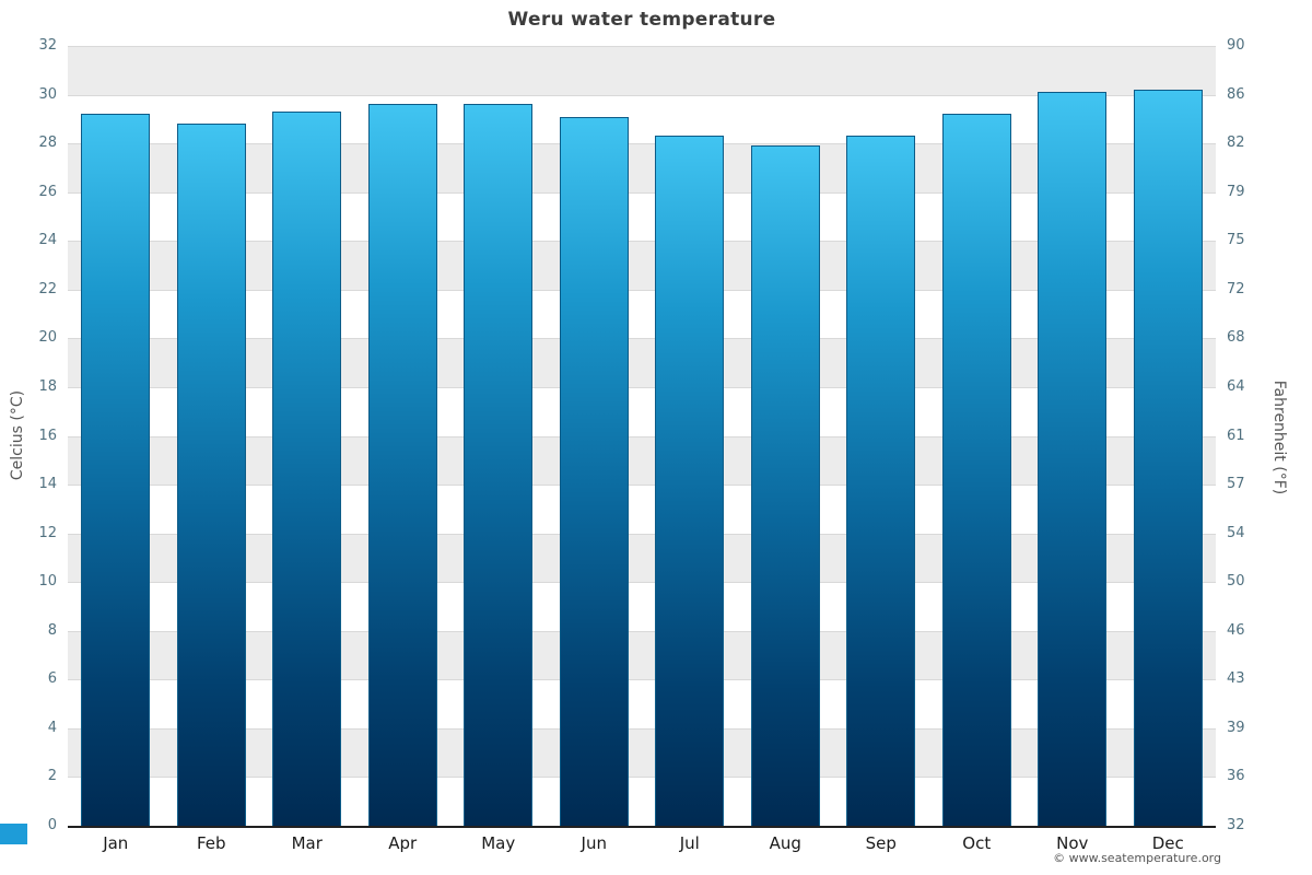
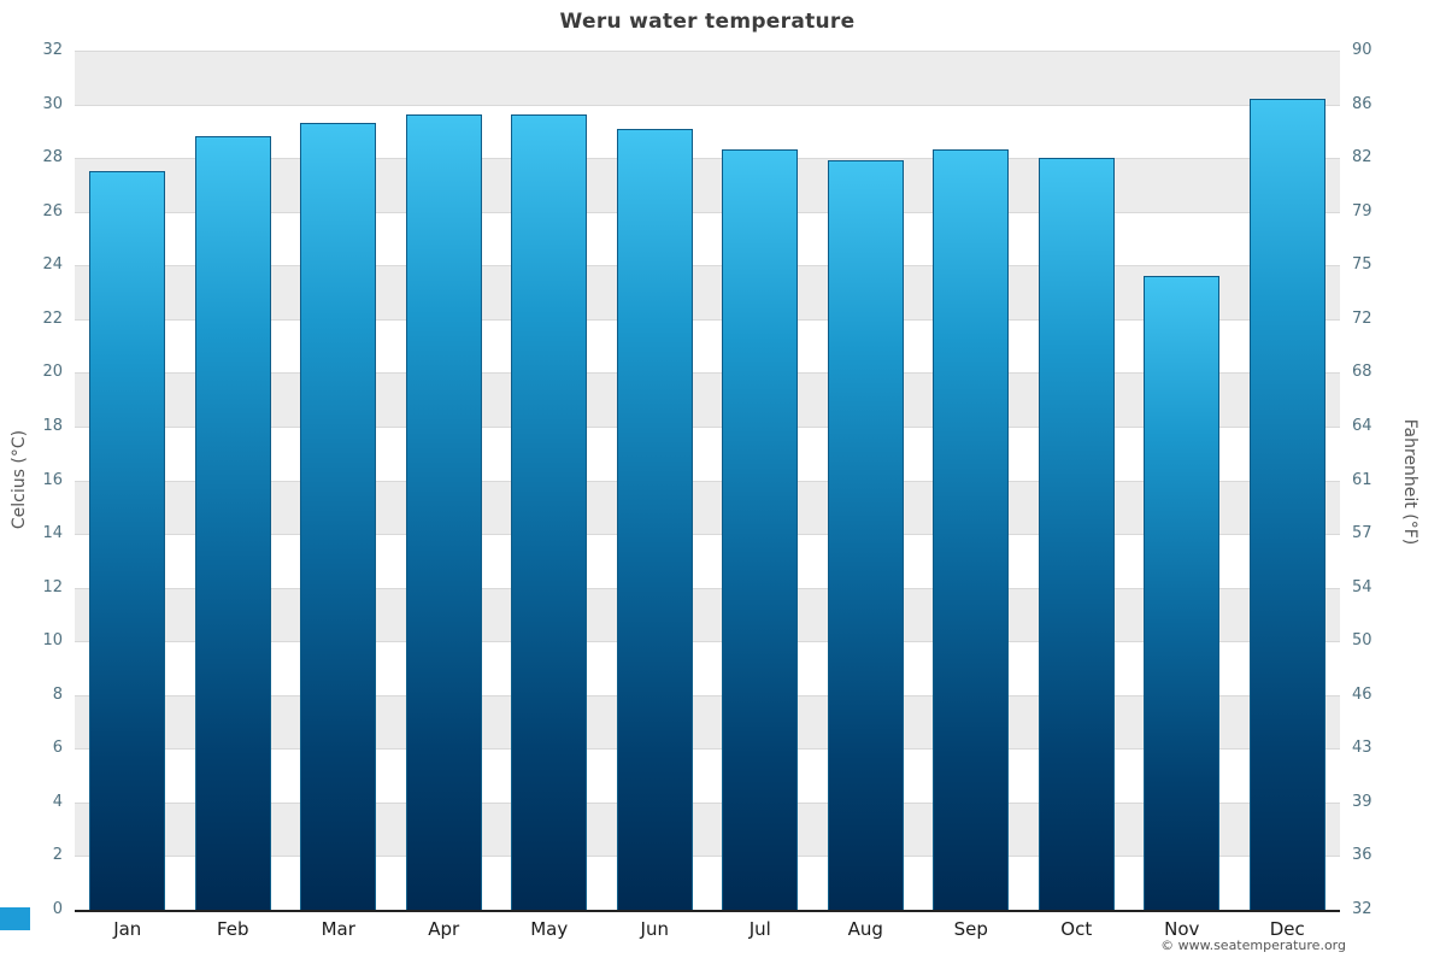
Jan: 29.2 -> 27.5
Oct: 29.2 -> 28.0
Nov: 30.1 -> 23.6
